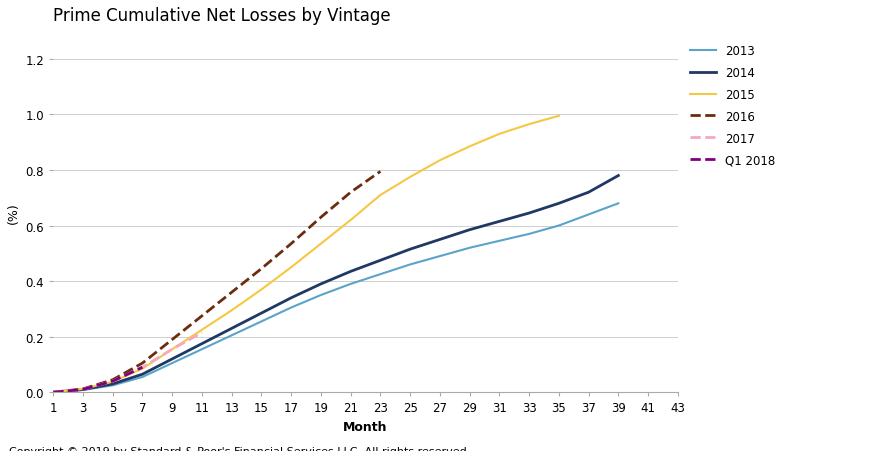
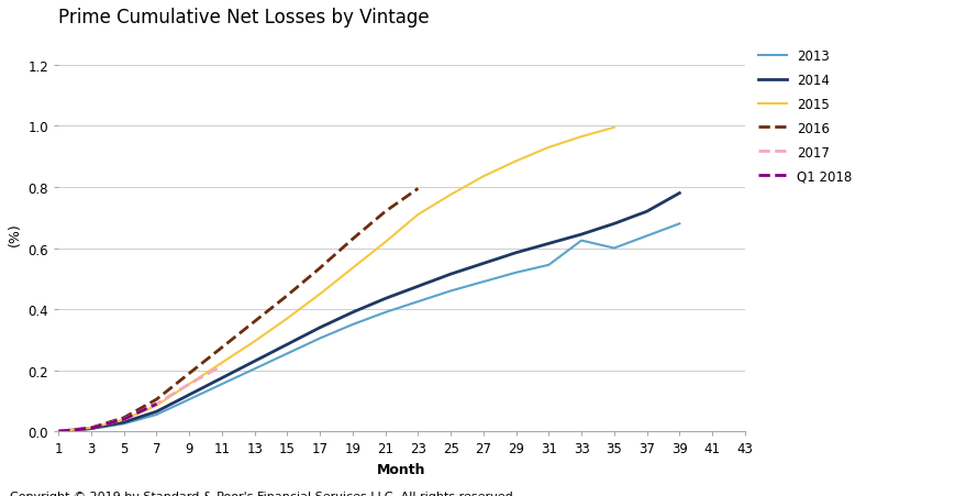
2013/33: 0.570 -> 0.625
